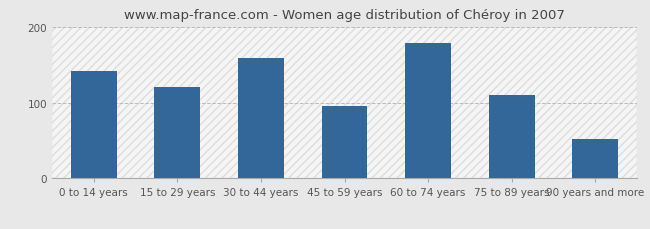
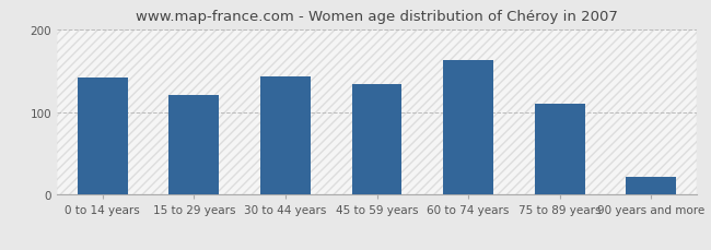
30 to 44 years: 158 -> 143
45 to 59 years: 96 -> 133
60 to 74 years: 178 -> 163
90 years and more: 52 -> 22
